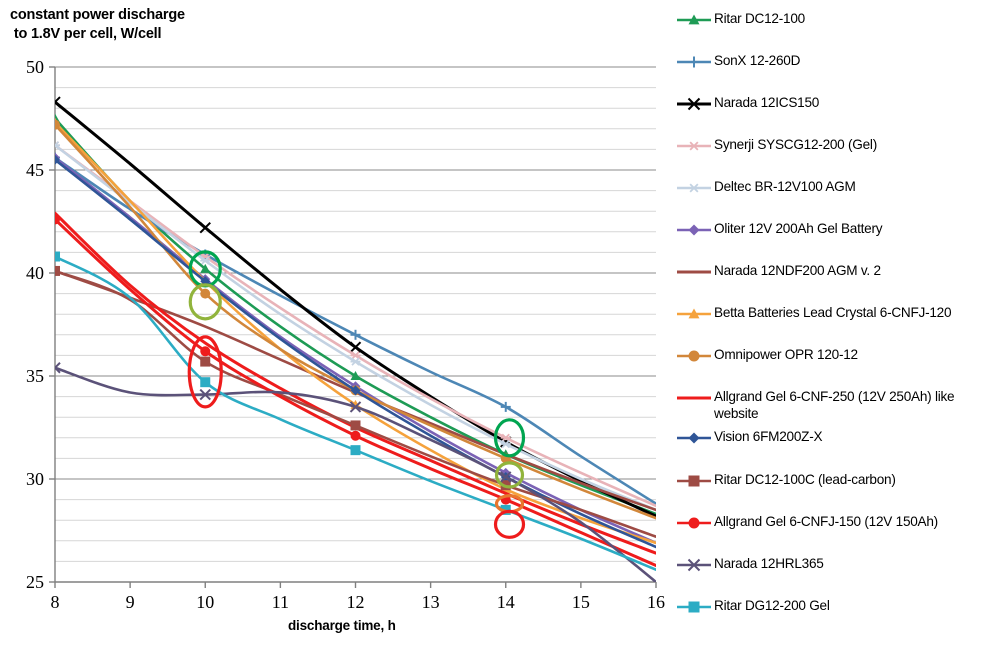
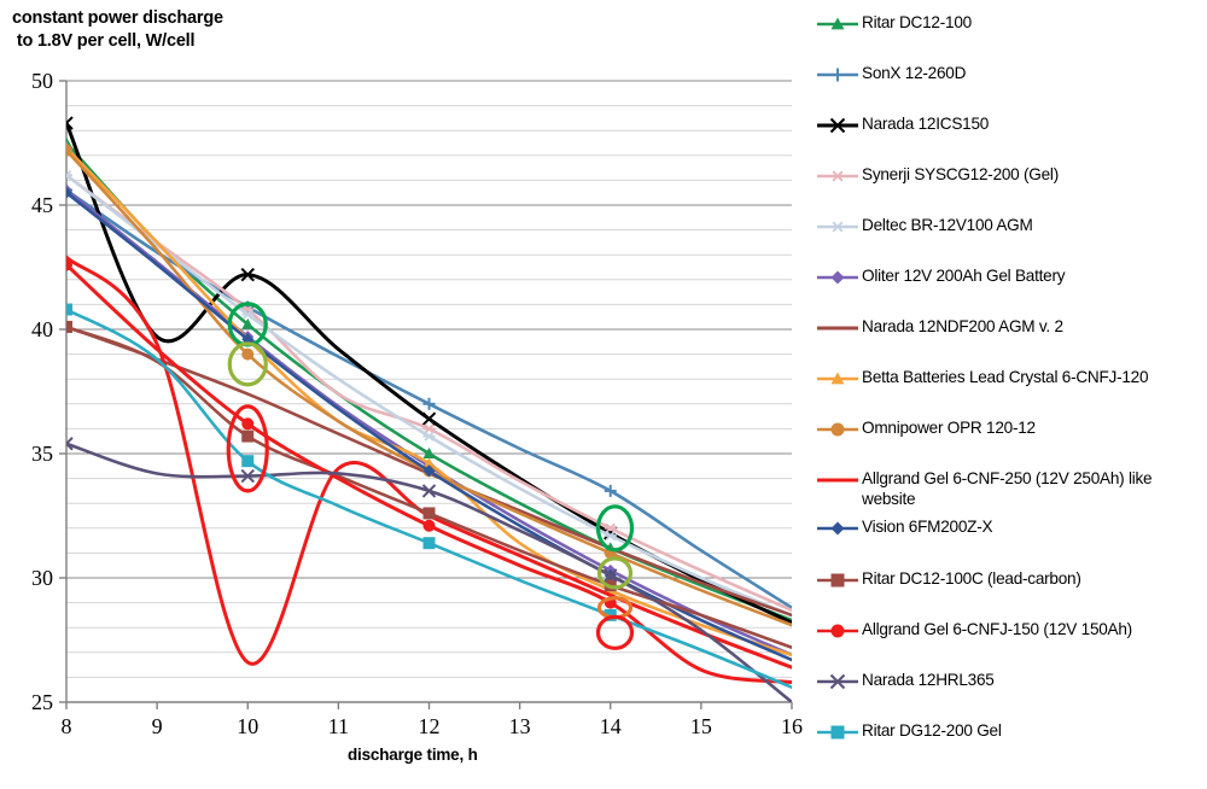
Narada 12ICS150/9: 45.3 -> 39.7
Allgrand Gel 6-CNF-250 (12V 250Ah) like website/10: 36.6 -> 26.6
Synerji SYSCG12-200 (Gel)/11: 38.3 -> 37.4
Betta Batteries Lead Crystal 6-CNFJ-120/12: 33.6 -> 34.6
Allgrand Gel 6-CNFJ-150 (12V 150Ah)/15: 27.4 -> 26.3
